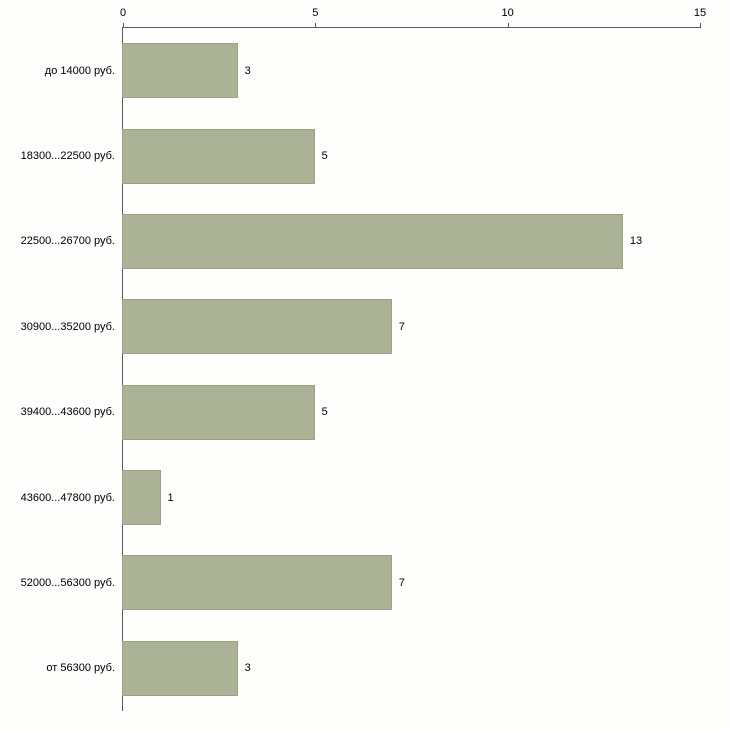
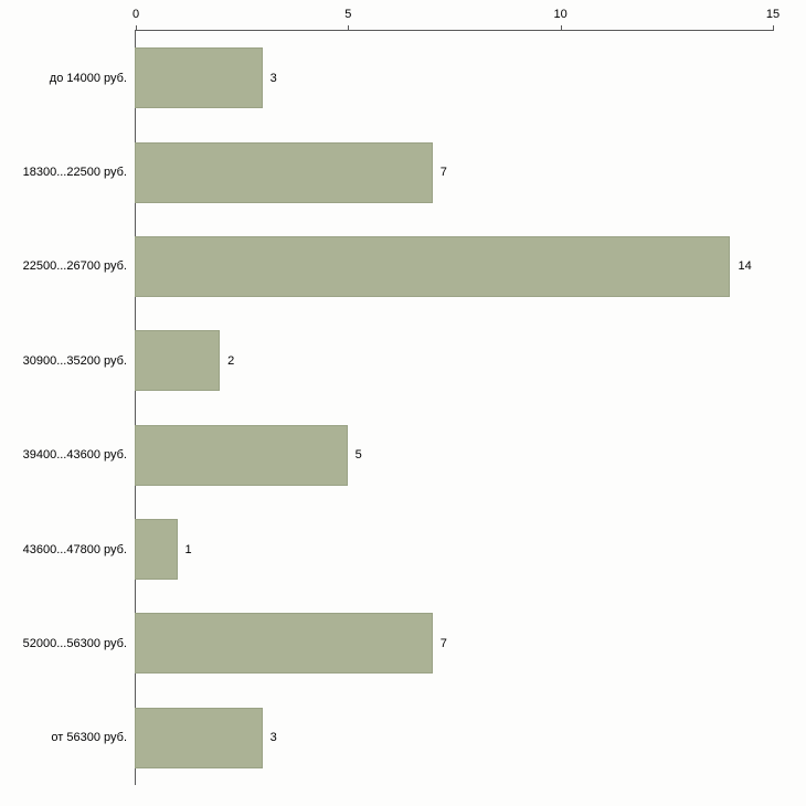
18300...22500 руб.: 5 -> 7
22500...26700 руб.: 13 -> 14
30900...35200 руб.: 7 -> 2
